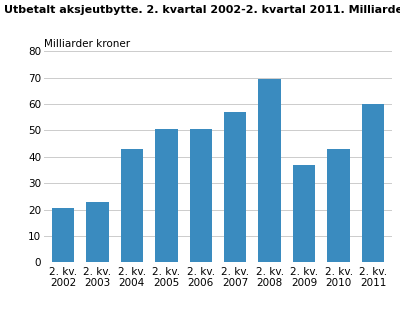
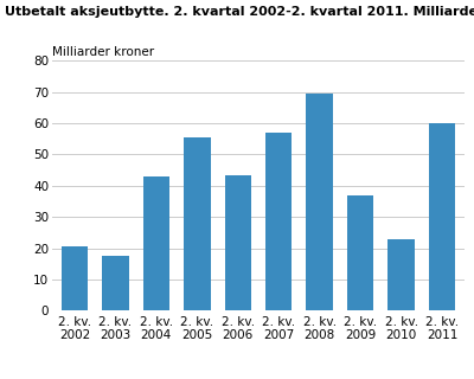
2. kv. 2003: 23.0 -> 17.5
2. kv. 2005: 50.5 -> 55.5
2. kv. 2006: 50.5 -> 43.5
2. kv. 2010: 43.0 -> 23.0
